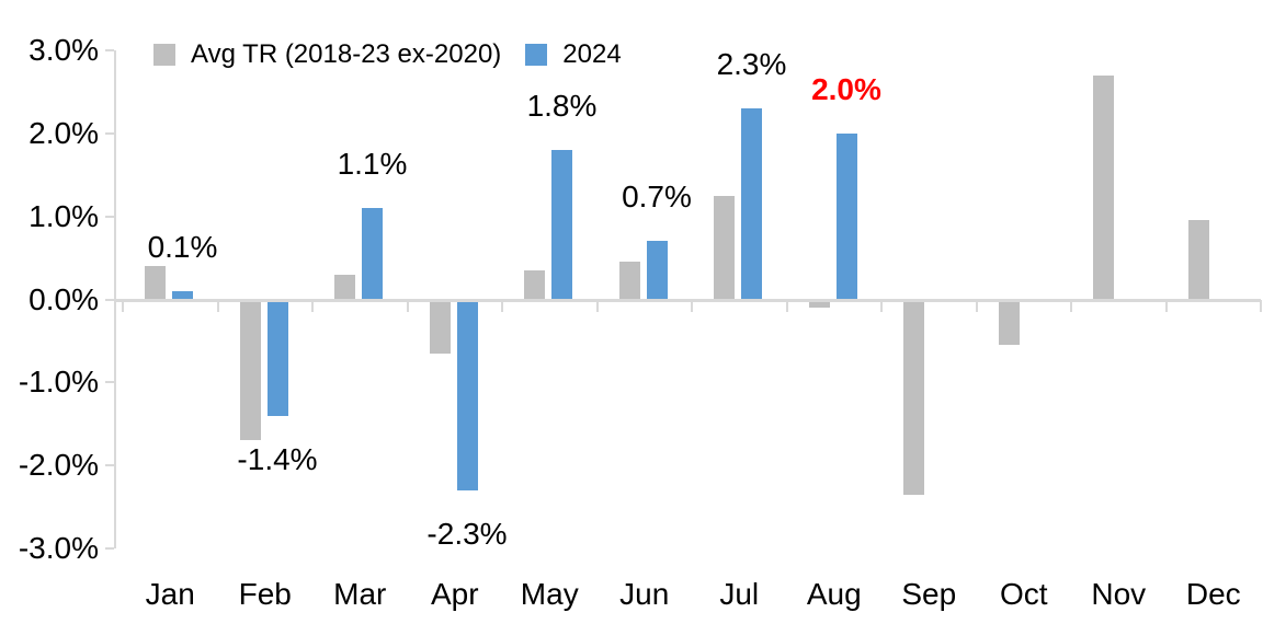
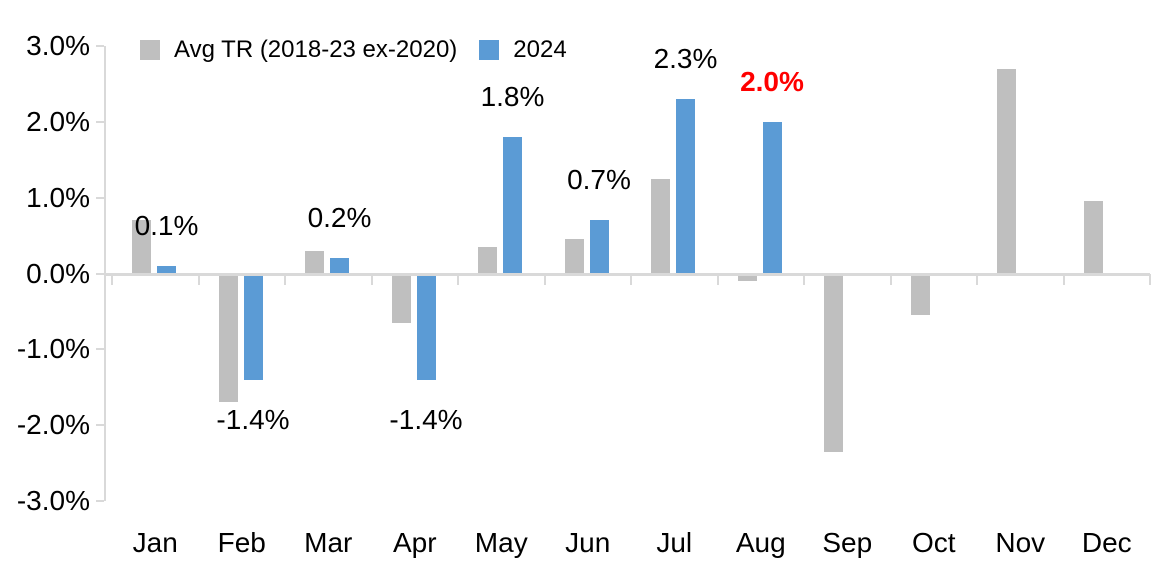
Avg TR (2018-23 ex-2020)/Jan: 0.4% -> 0.7%
2024/Mar: 1.1% -> 0.2%
2024/Apr: -2.3% -> -1.4%
